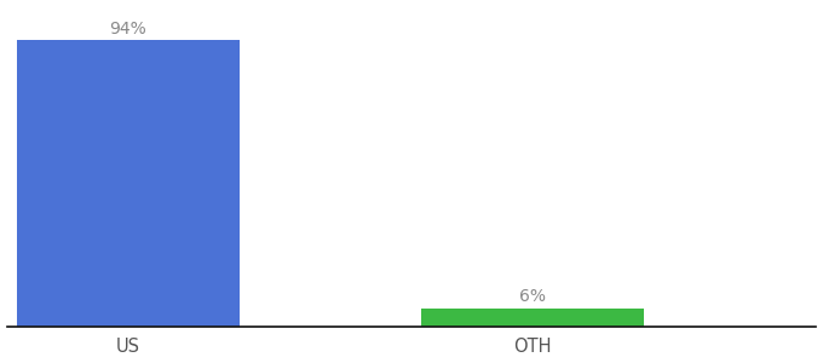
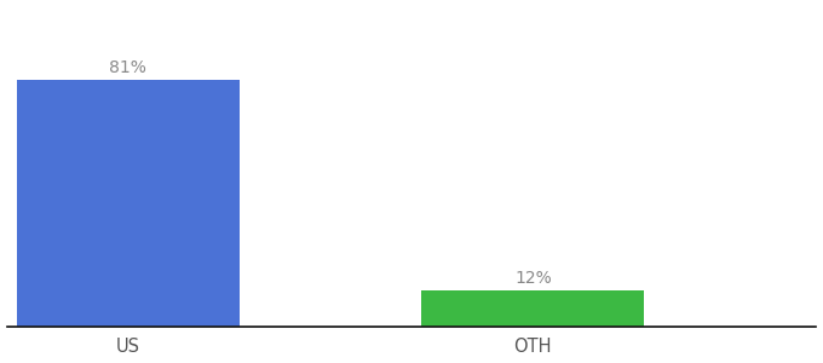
US: 94% -> 81%
OTH: 6% -> 12%
